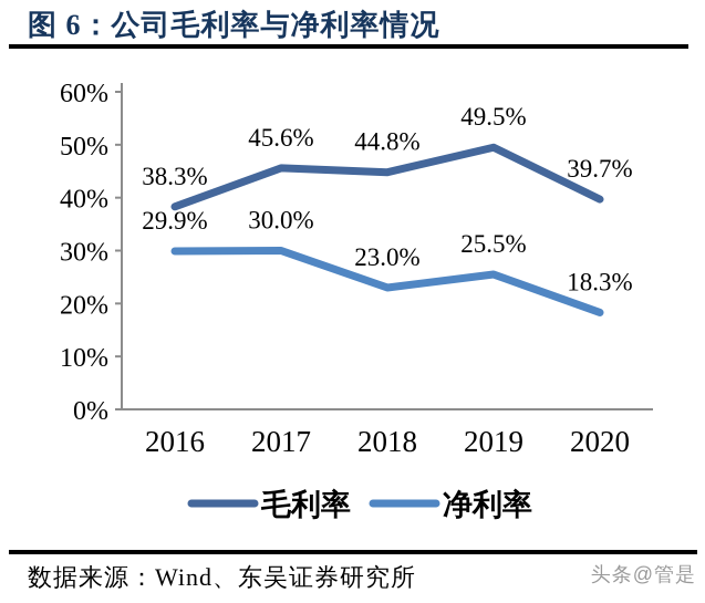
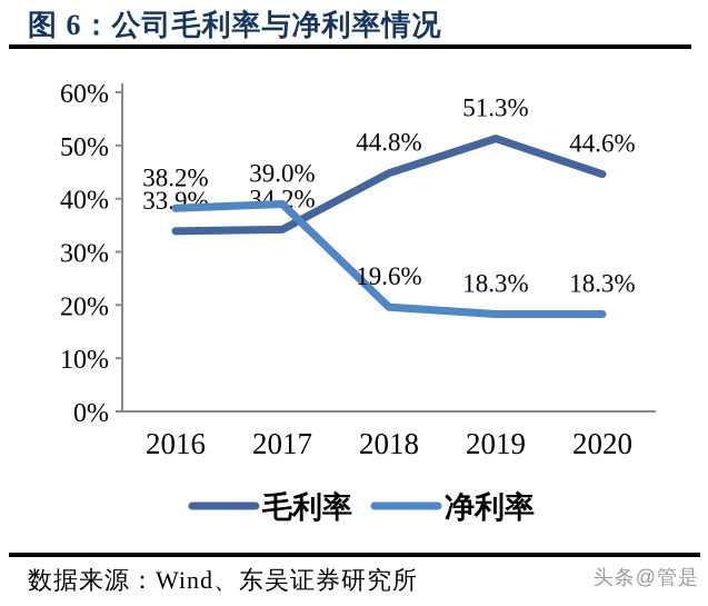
毛利率/2016: 38.3% -> 33.9%
净利率/2016: 29.9% -> 38.2%
毛利率/2017: 45.6% -> 34.2%
净利率/2017: 30.0% -> 39.0%
净利率/2018: 23.0% -> 19.6%
毛利率/2019: 49.5% -> 51.3%
净利率/2019: 25.5% -> 18.3%
毛利率/2020: 39.7% -> 44.6%
